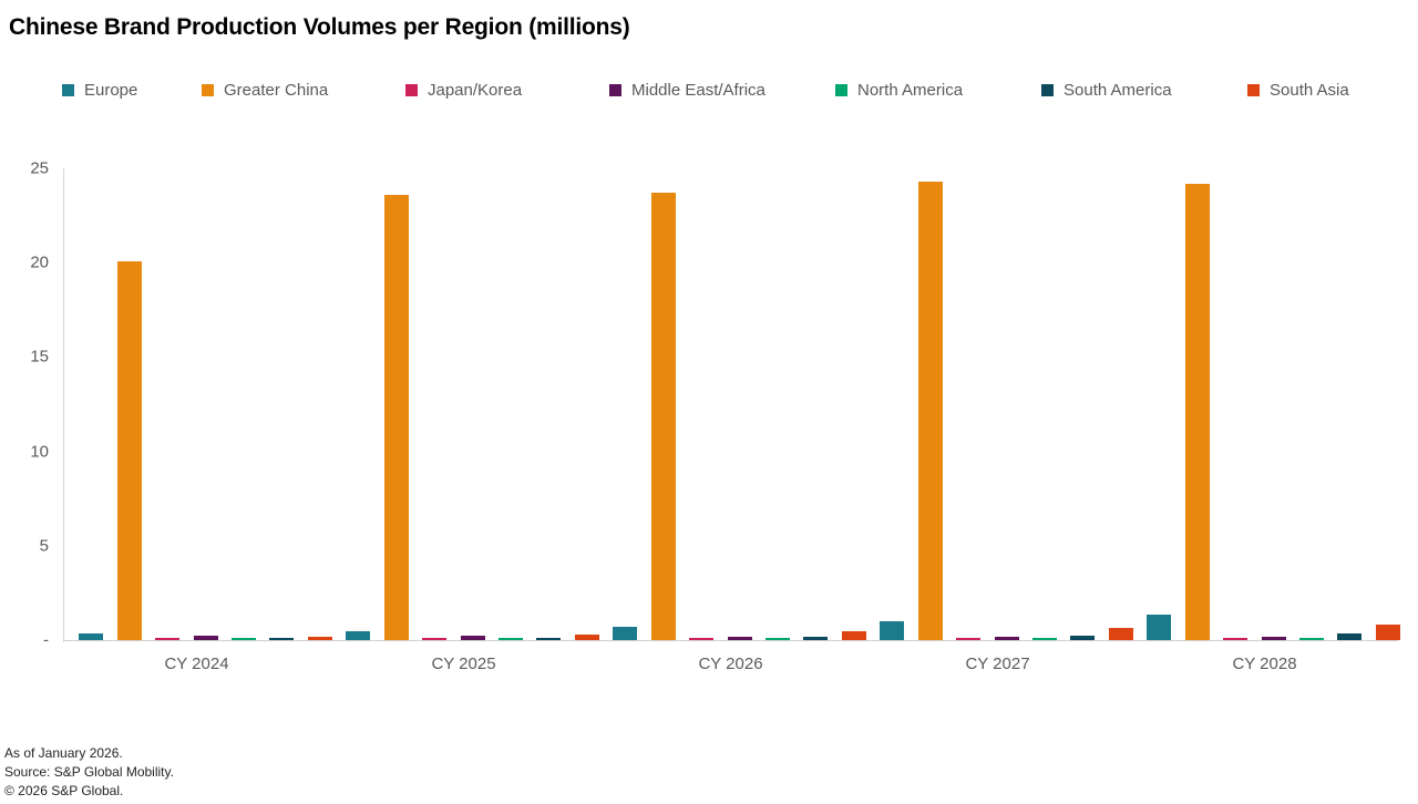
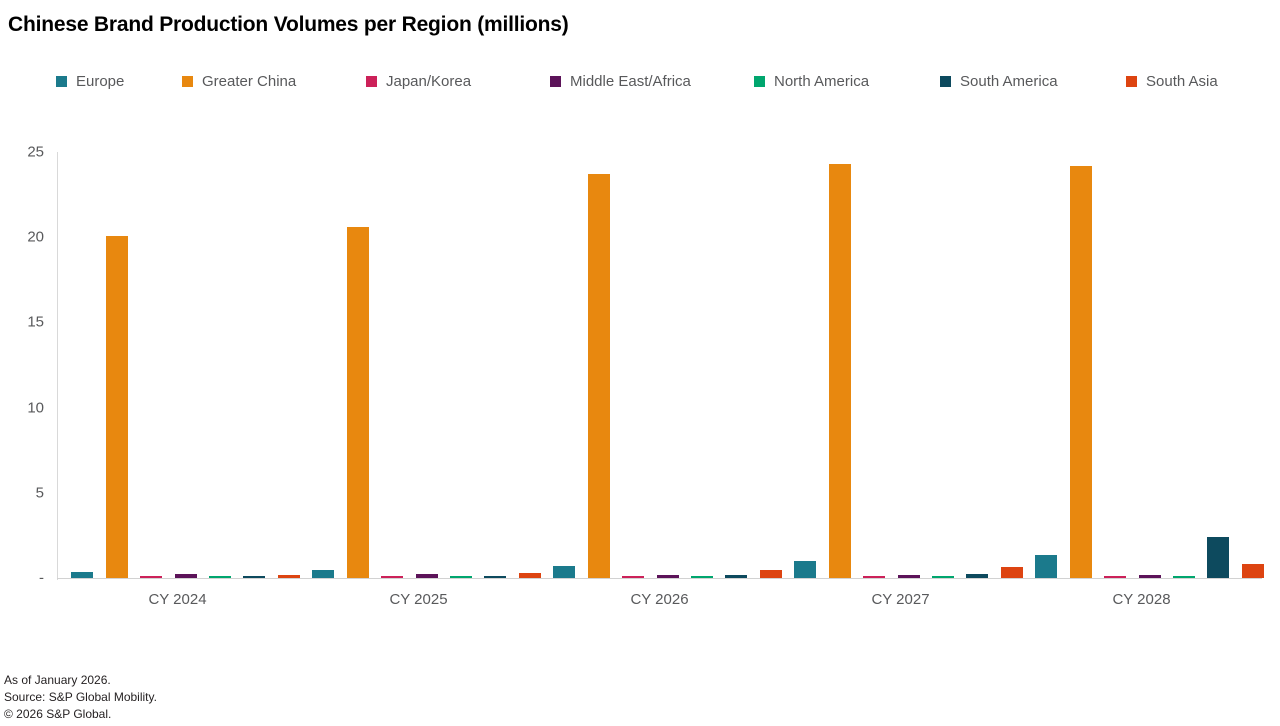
Greater China/CY 2025: 23.6 -> 20.6
South America/CY 2028: 0.3 -> 2.4
